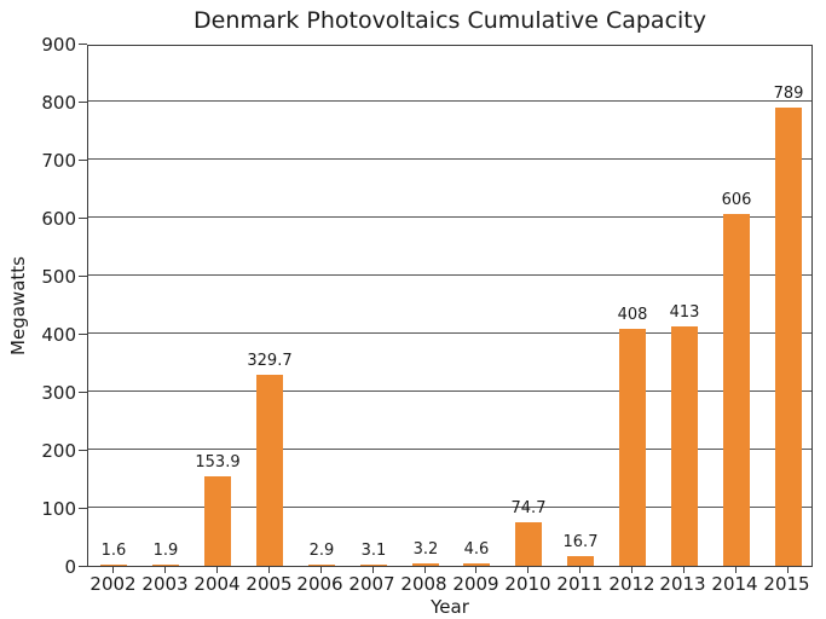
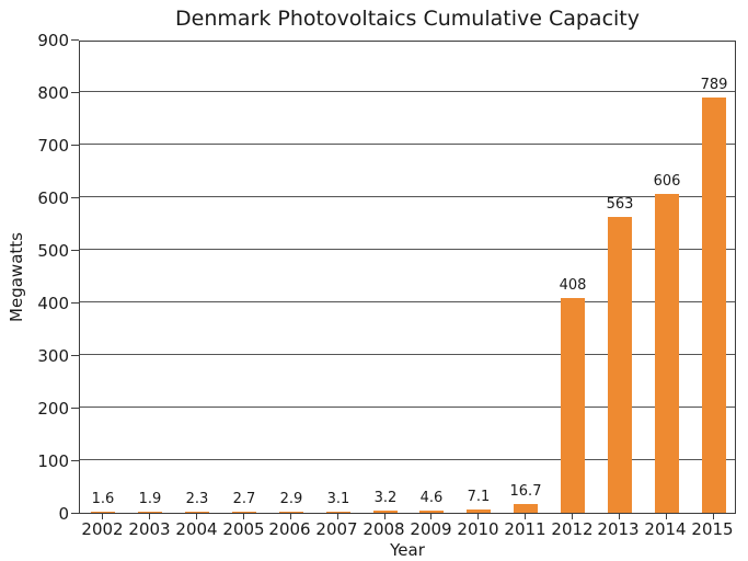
2004: 153.9 -> 2.3
2005: 329.7 -> 2.7
2010: 74.7 -> 7.1
2013: 413 -> 563
